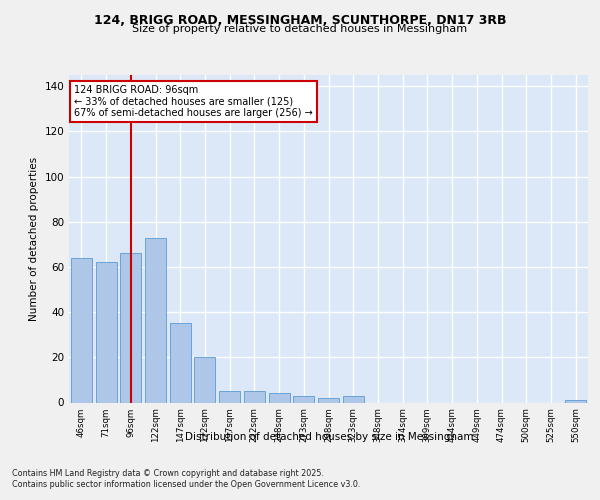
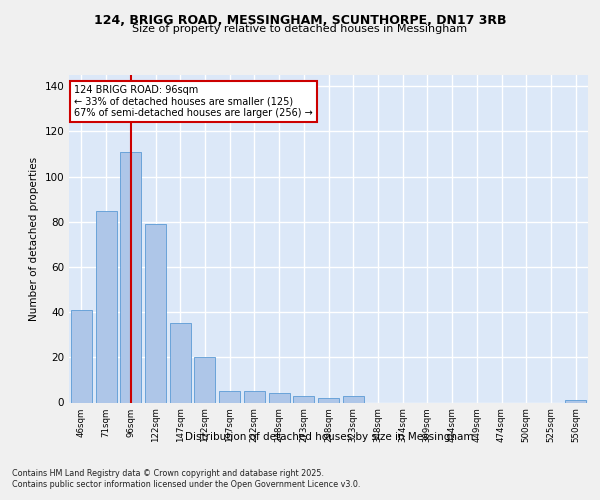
46sqm: 64 -> 41
71sqm: 62 -> 85
96sqm: 66 -> 111
122sqm: 73 -> 79
